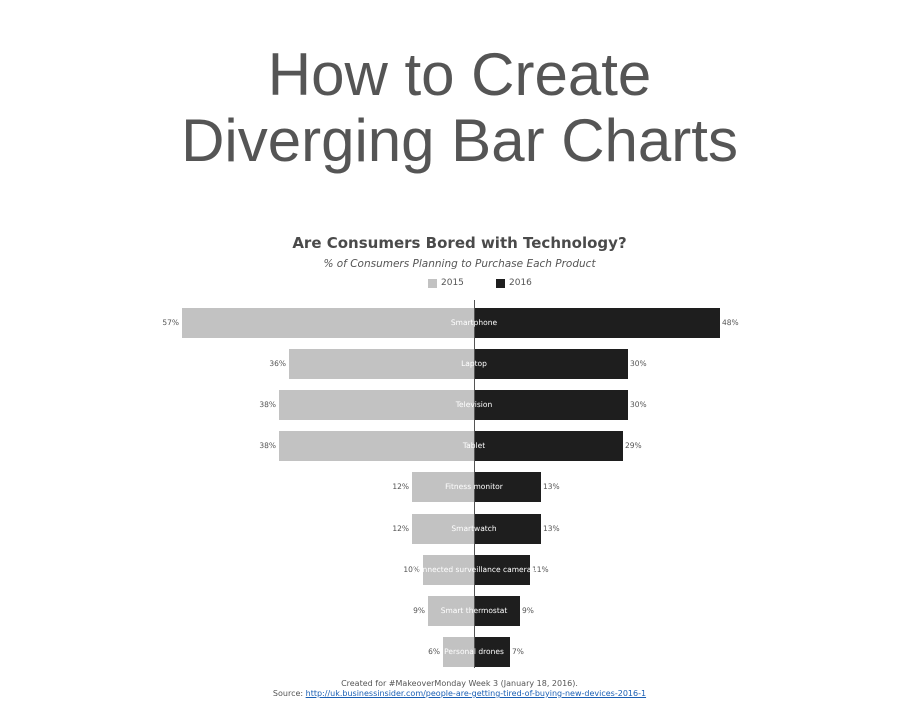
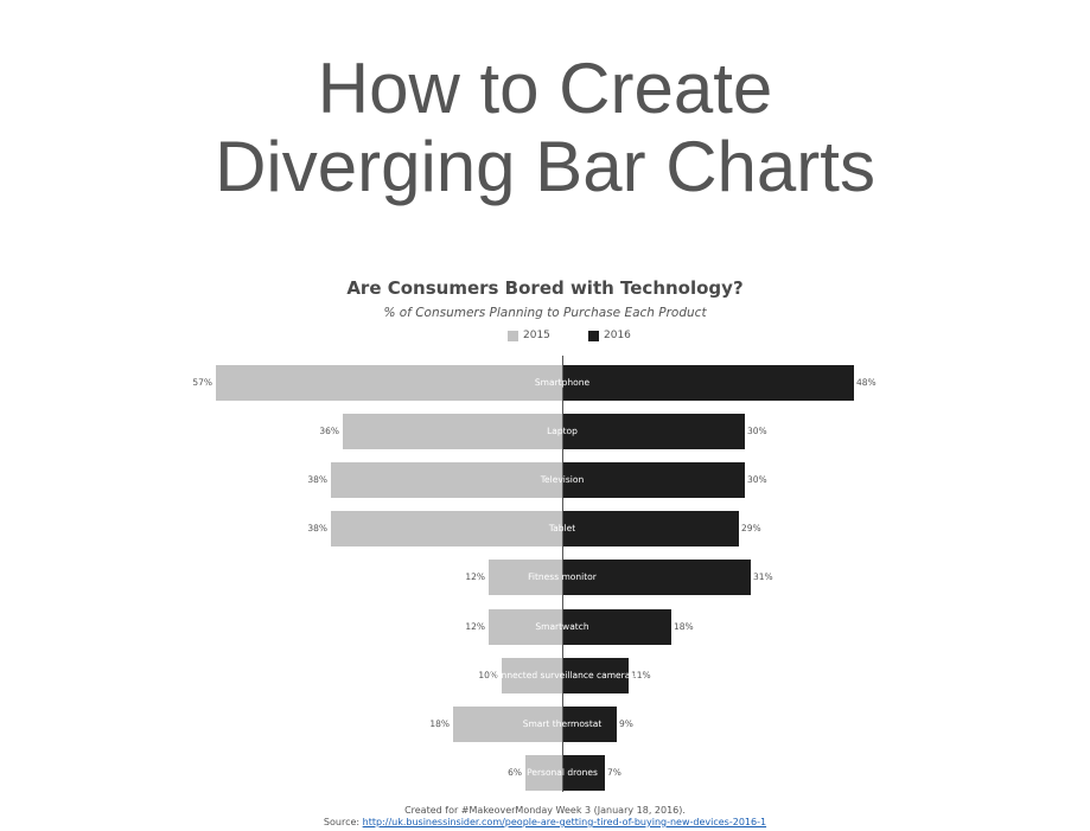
2016/Fitness monitor: 13% -> 31%
2016/Smartwatch: 13% -> 18%
2015/Smart thermostat: 9% -> 18%
